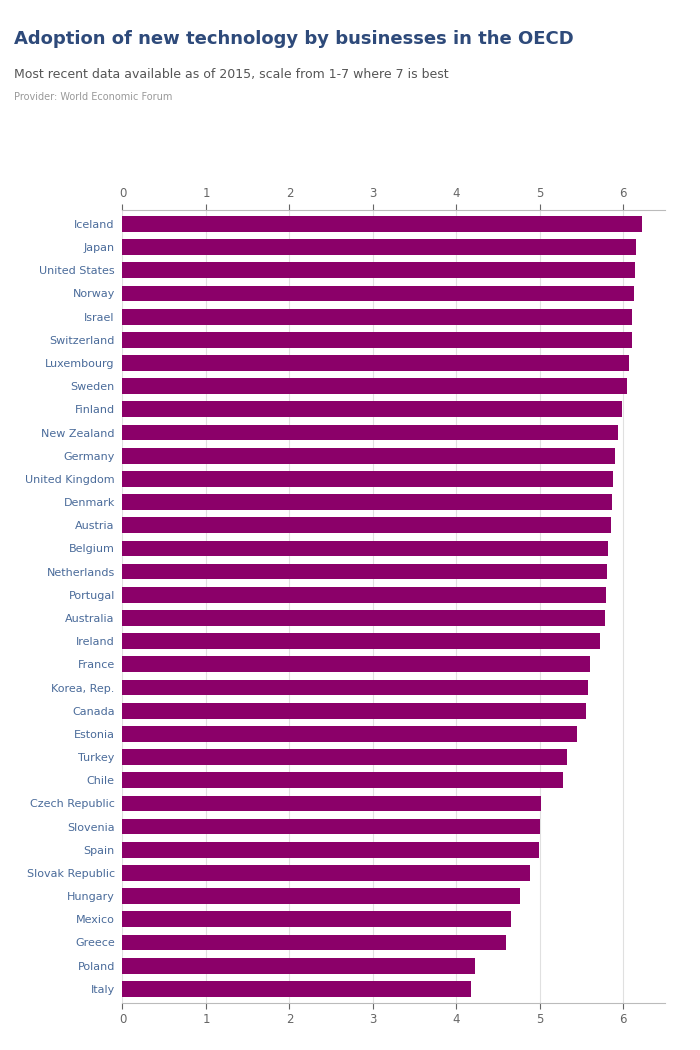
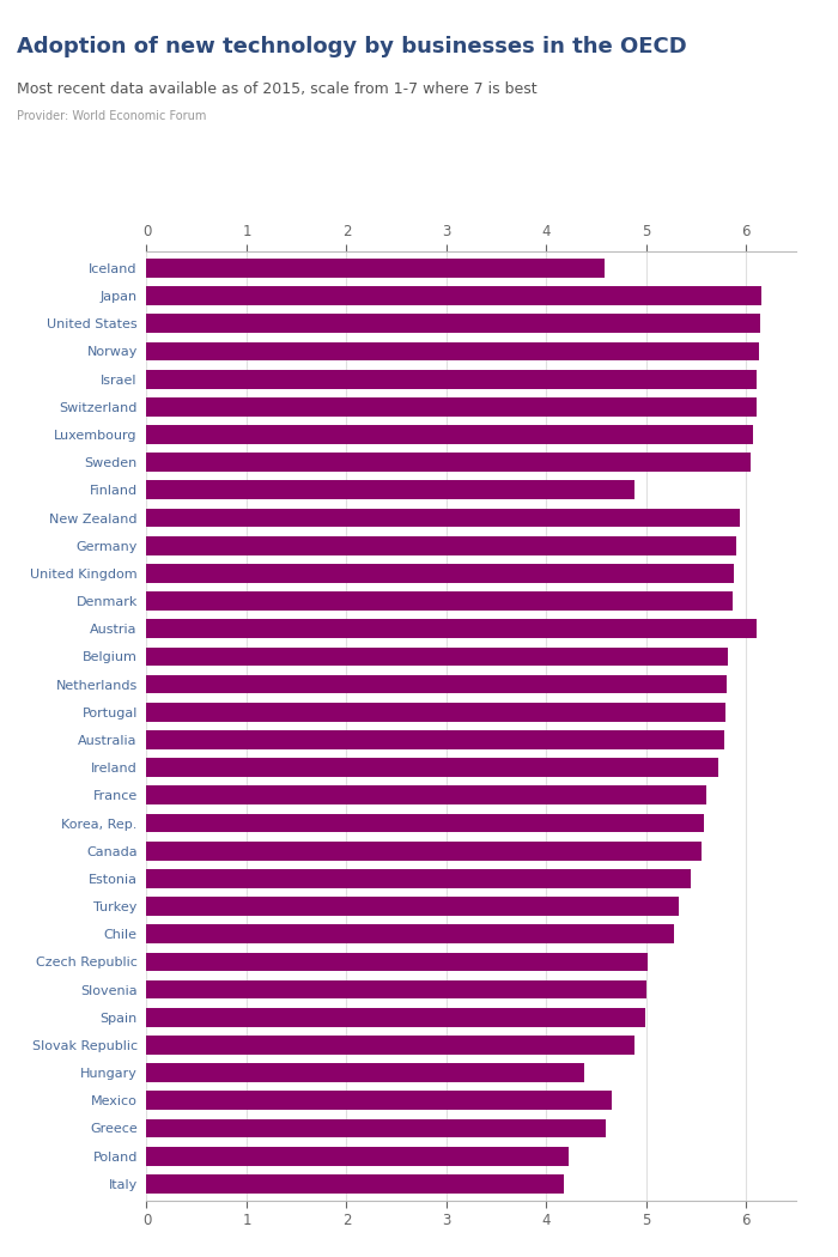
Iceland: 6.22 -> 4.58
Finland: 5.98 -> 4.88
Austria: 5.85 -> 6.10
Hungary: 4.76 -> 4.38
